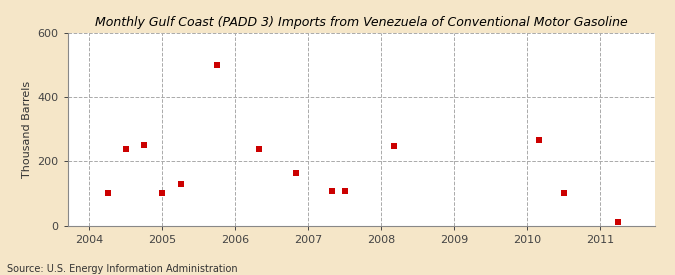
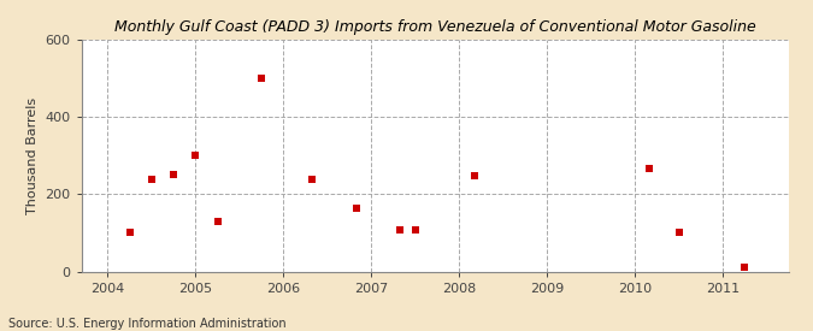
2005: 100 -> 300
